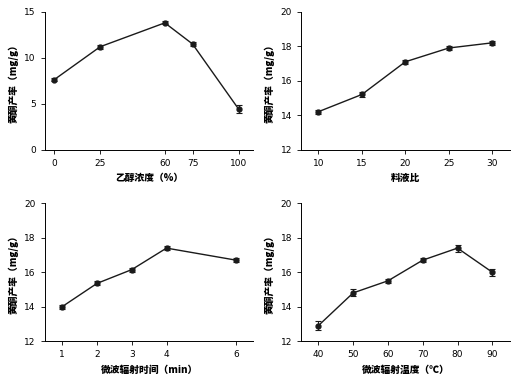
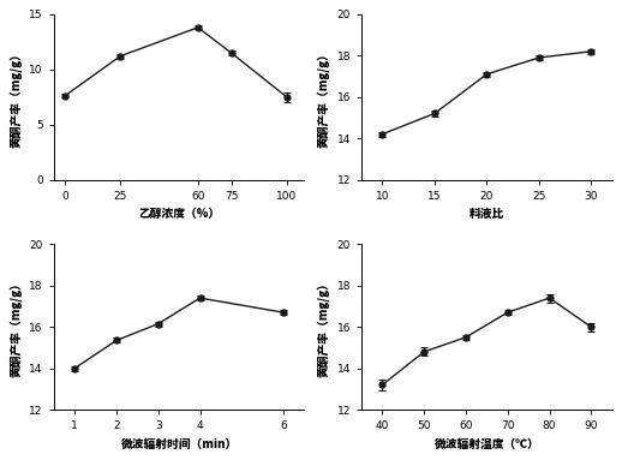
100: 4.4 -> 7.5
40: 12.9 -> 13.2
